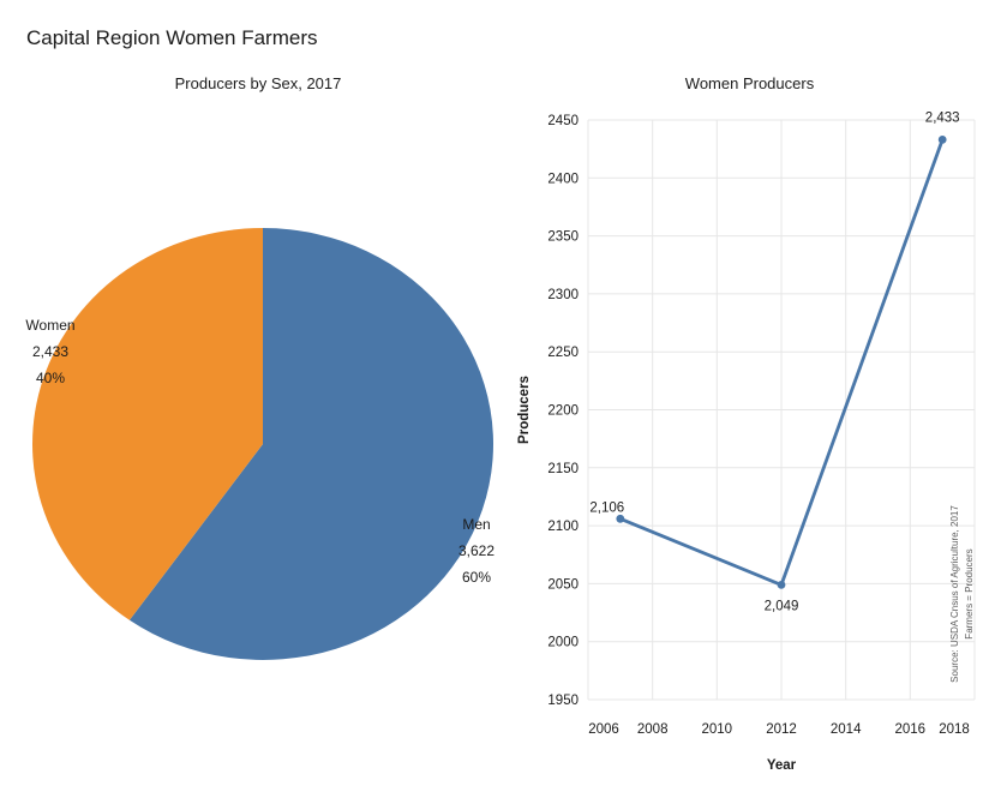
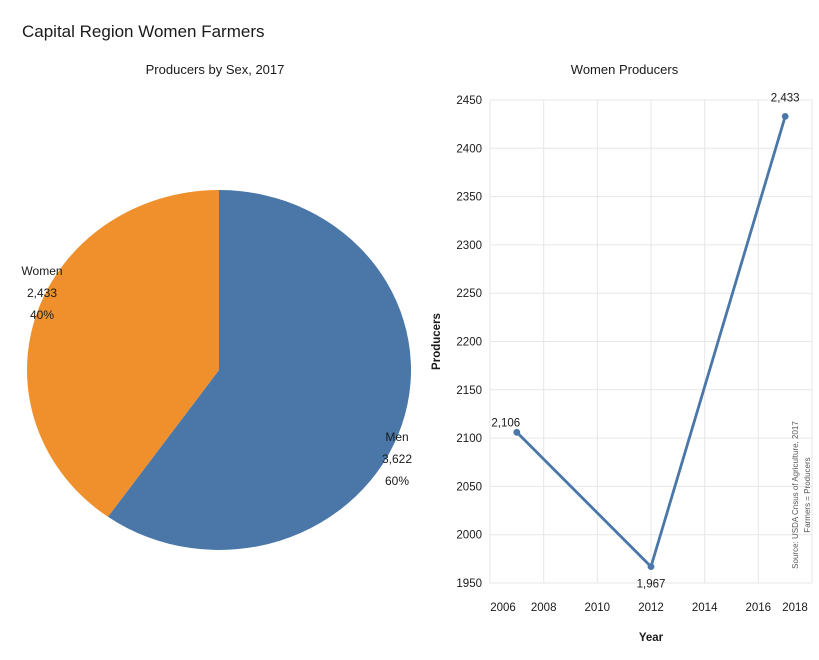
Women Producers/2012: 2,049 -> 1,967
